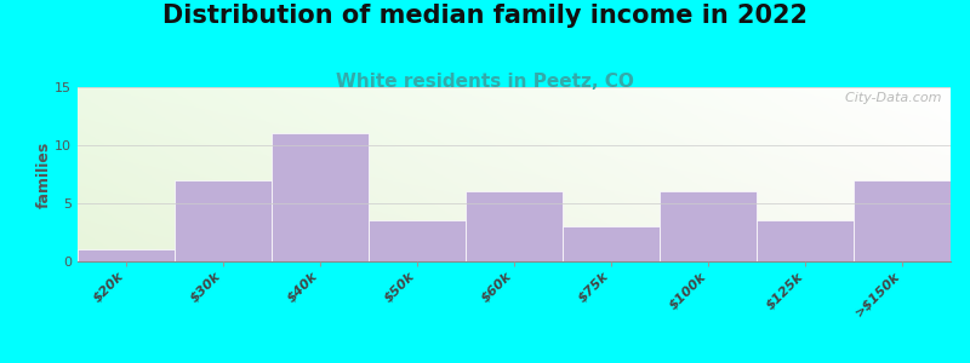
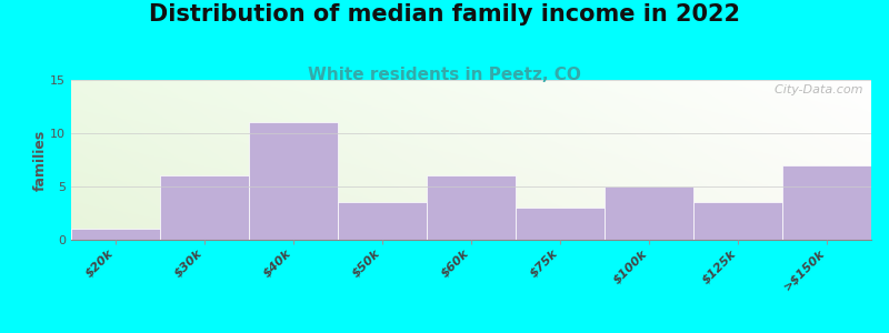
$30k: 7.0 -> 6.0
$100k: 6.0 -> 5.0
